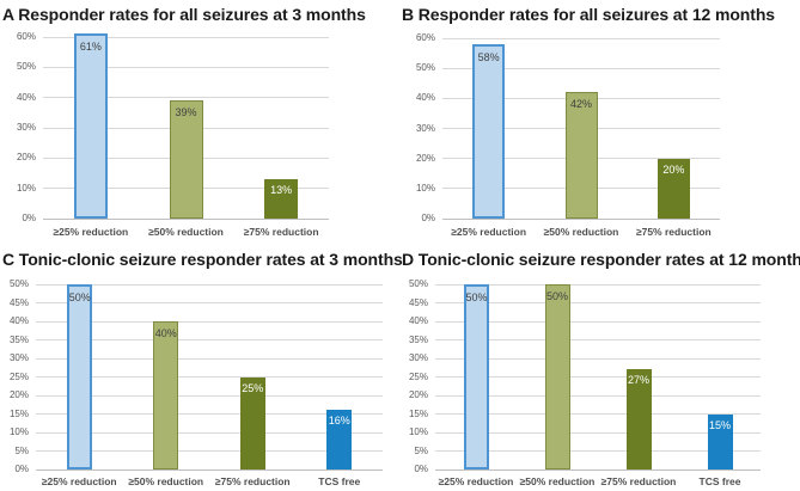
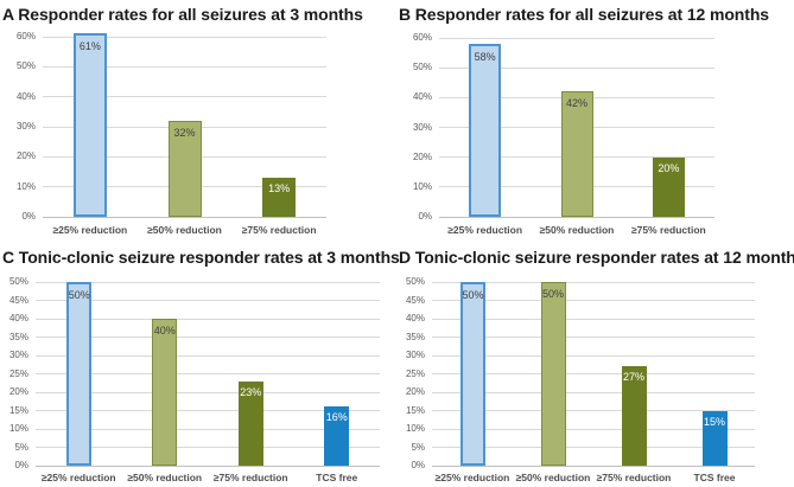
A Responder rates for all seizures at 3 months/≥50% reduction: 39% -> 32%
C Tonic-clonic seizure responder rates at 3 months/≥75% reduction: 25% -> 23%
